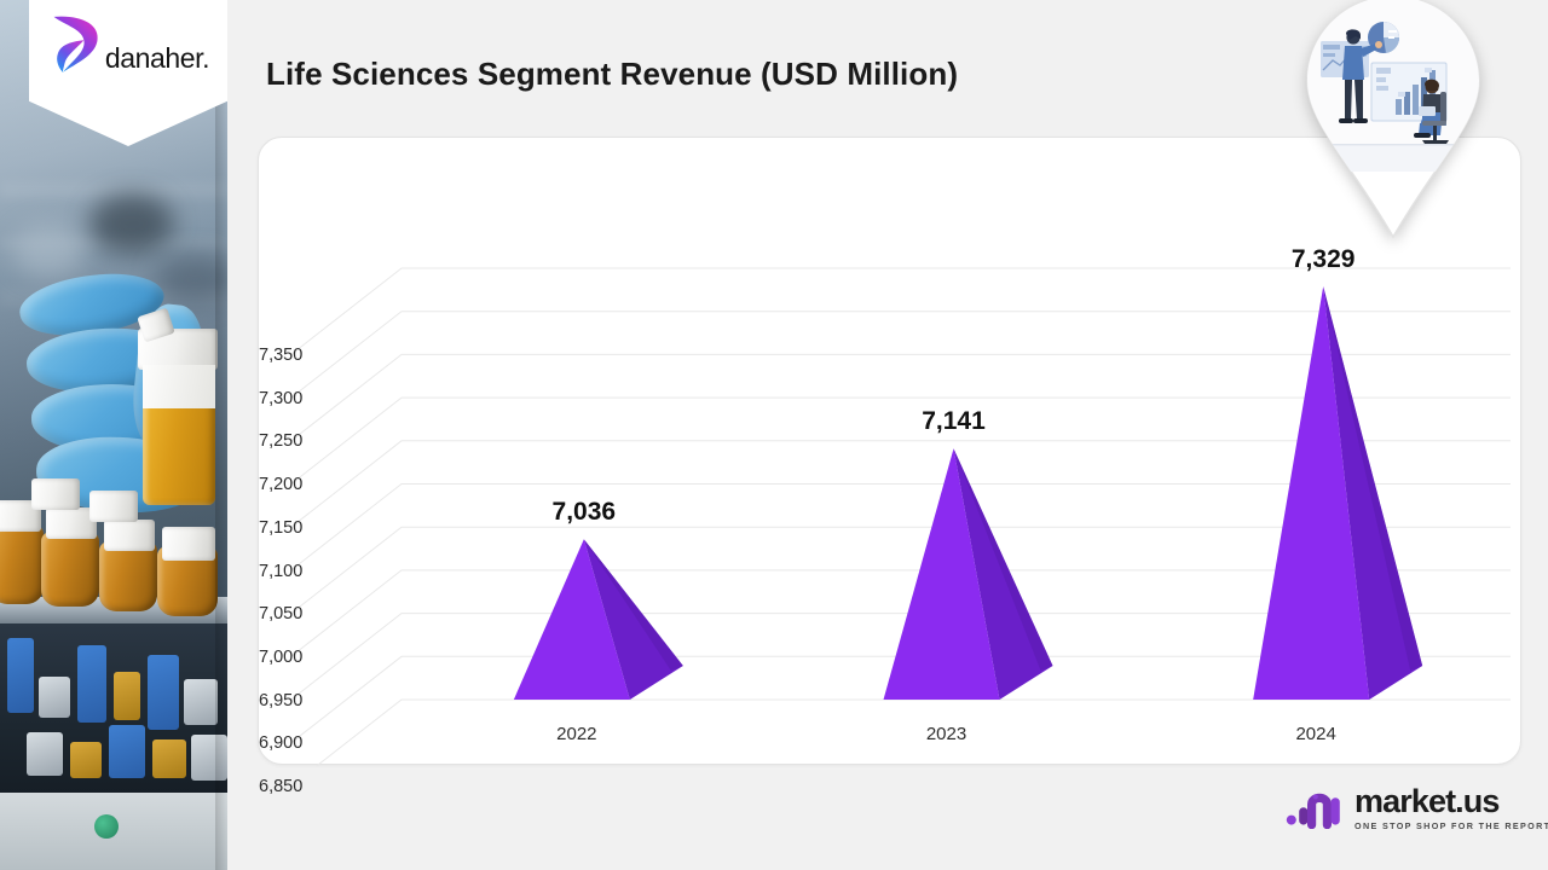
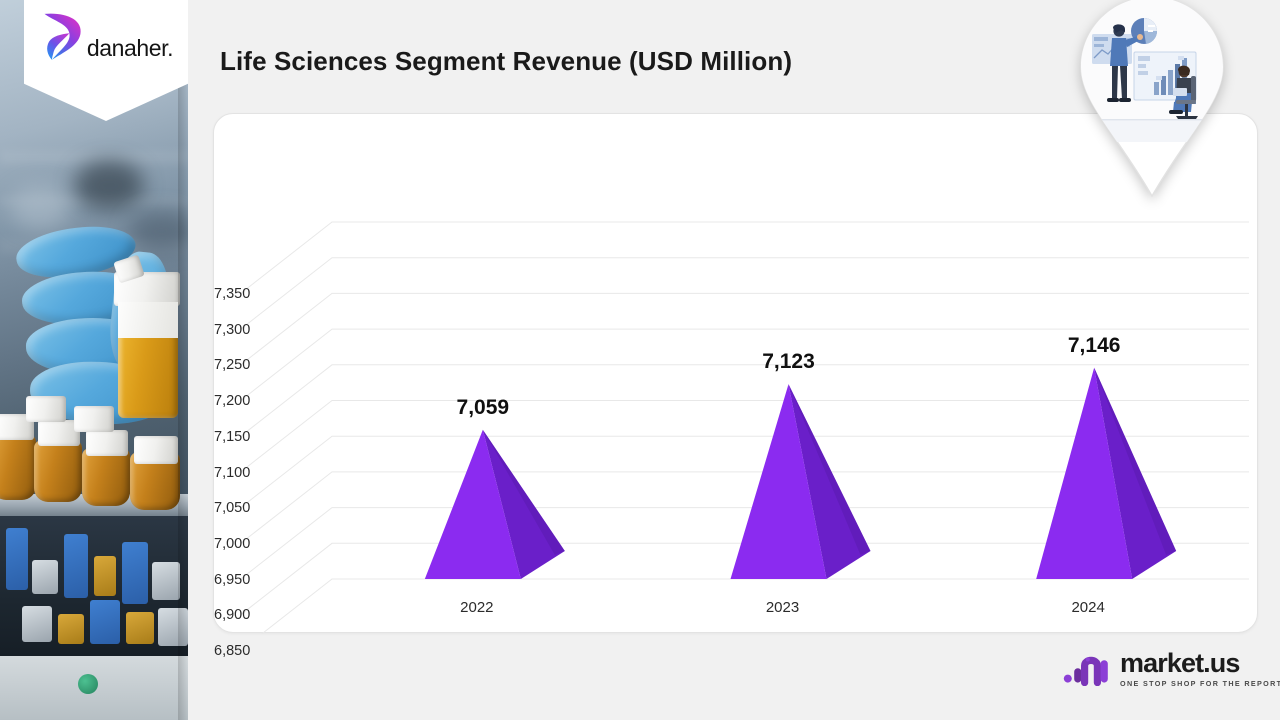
2022: 7,036 -> 7,059
2023: 7,141 -> 7,123
2024: 7,329 -> 7,146
